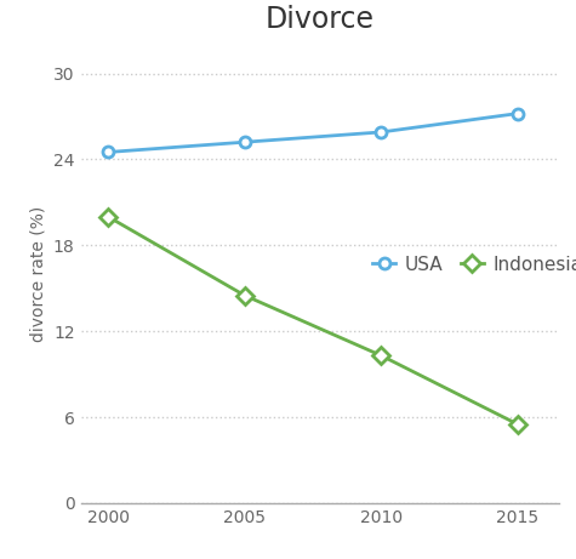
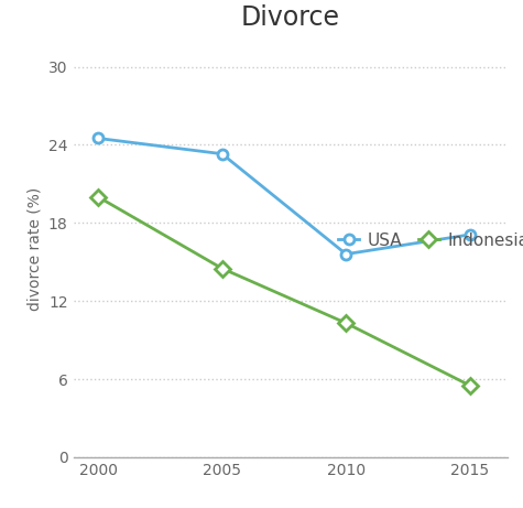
USA/2005: 25.2 -> 23.3
USA/2010: 25.9 -> 15.6
USA/2015: 27.2 -> 17.1
